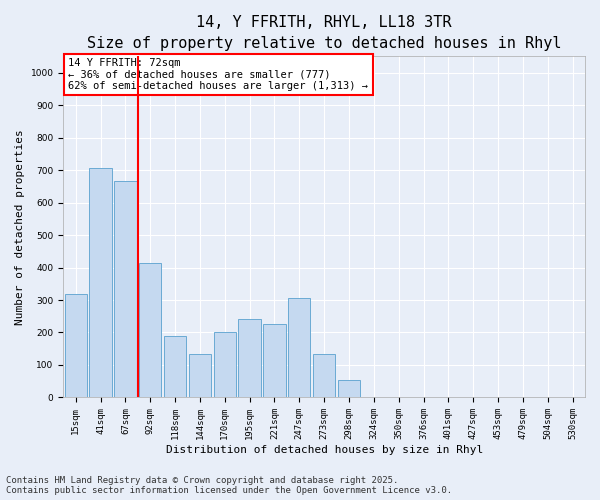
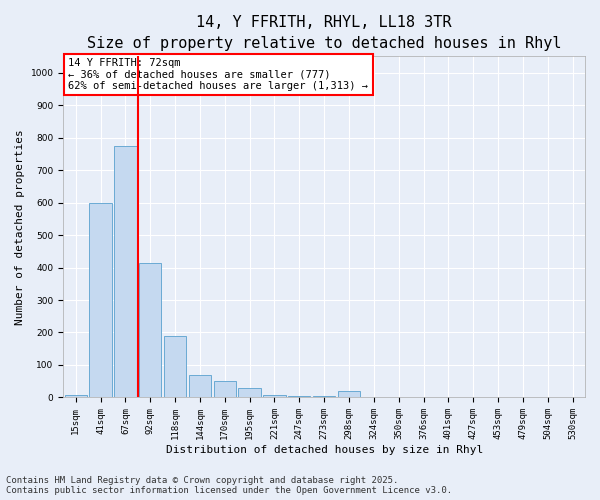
15sqm: 320 -> 8
41sqm: 705 -> 600
67sqm: 665 -> 775
144sqm: 135 -> 70
170sqm: 200 -> 50
195sqm: 240 -> 30
221sqm: 225 -> 8
247sqm: 305 -> 5
273sqm: 135 -> 5
298sqm: 55 -> 20
